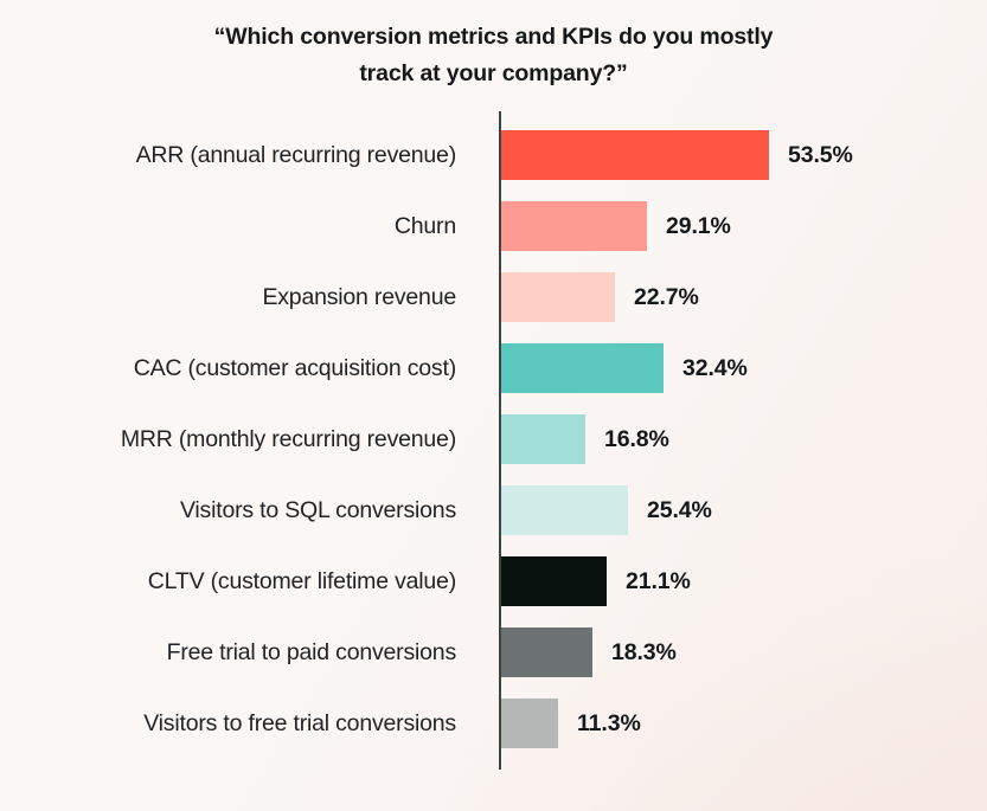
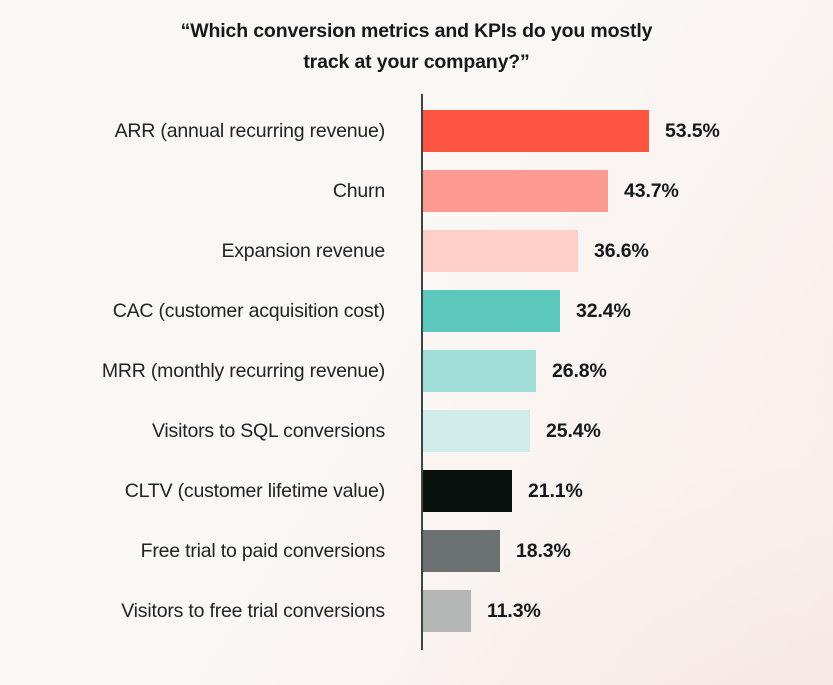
Churn: 29.1% -> 43.7%
Expansion revenue: 22.7% -> 36.6%
MRR (monthly recurring revenue): 16.8% -> 26.8%
